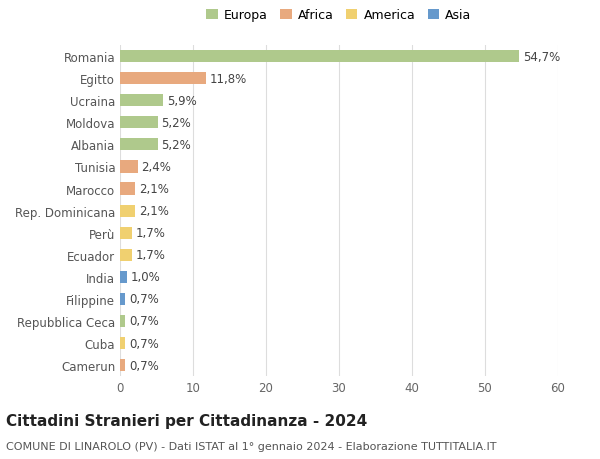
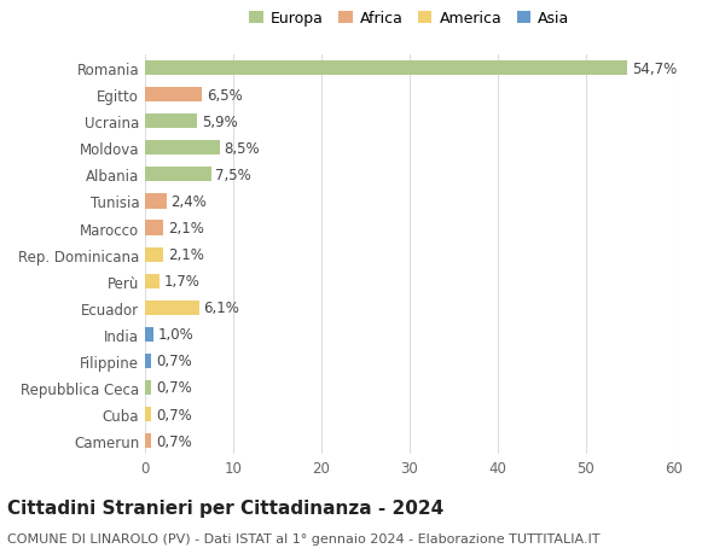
Egitto: 11,8% -> 6,5%
Moldova: 5,2% -> 8,5%
Albania: 5,2% -> 7,5%
Ecuador: 1,7% -> 6,1%
